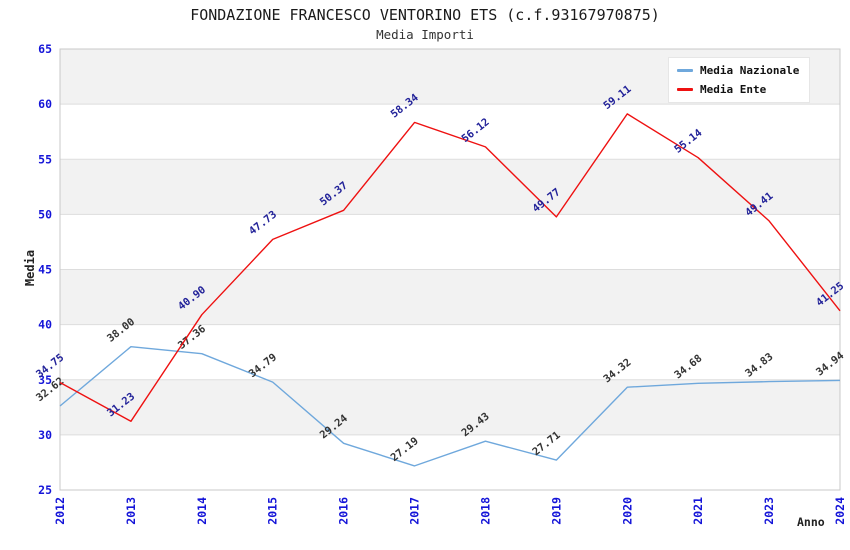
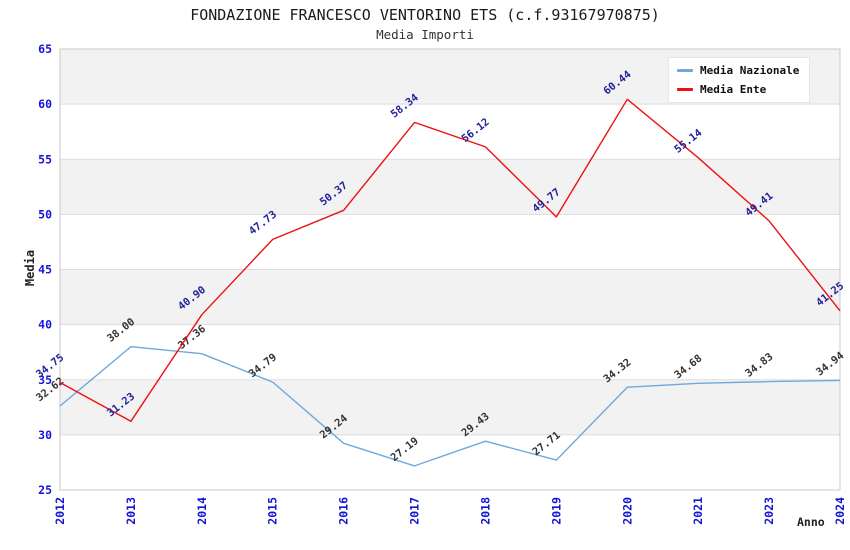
Media Ente/2020: 59.11 -> 60.44
